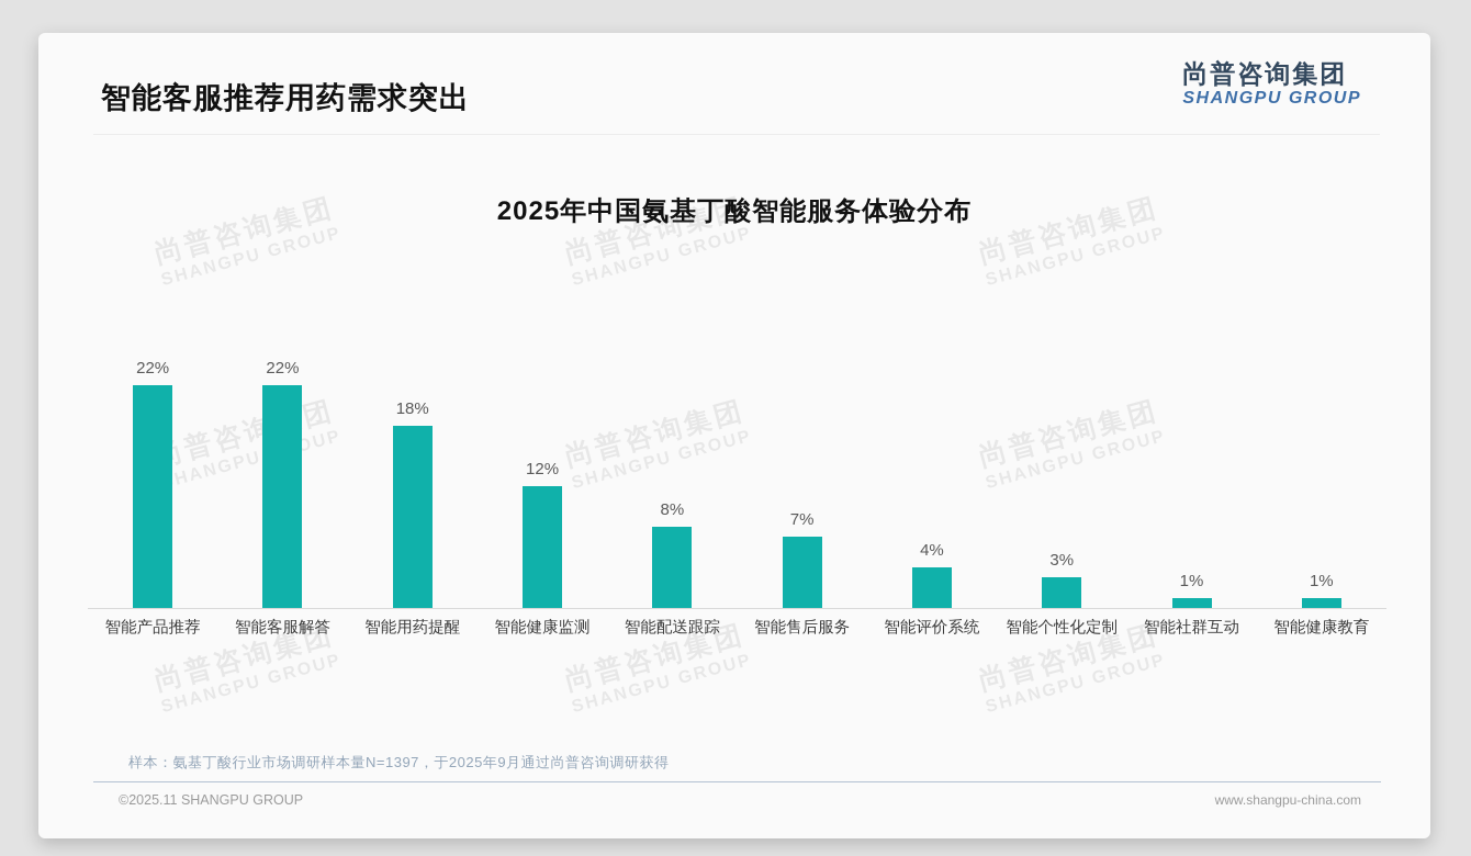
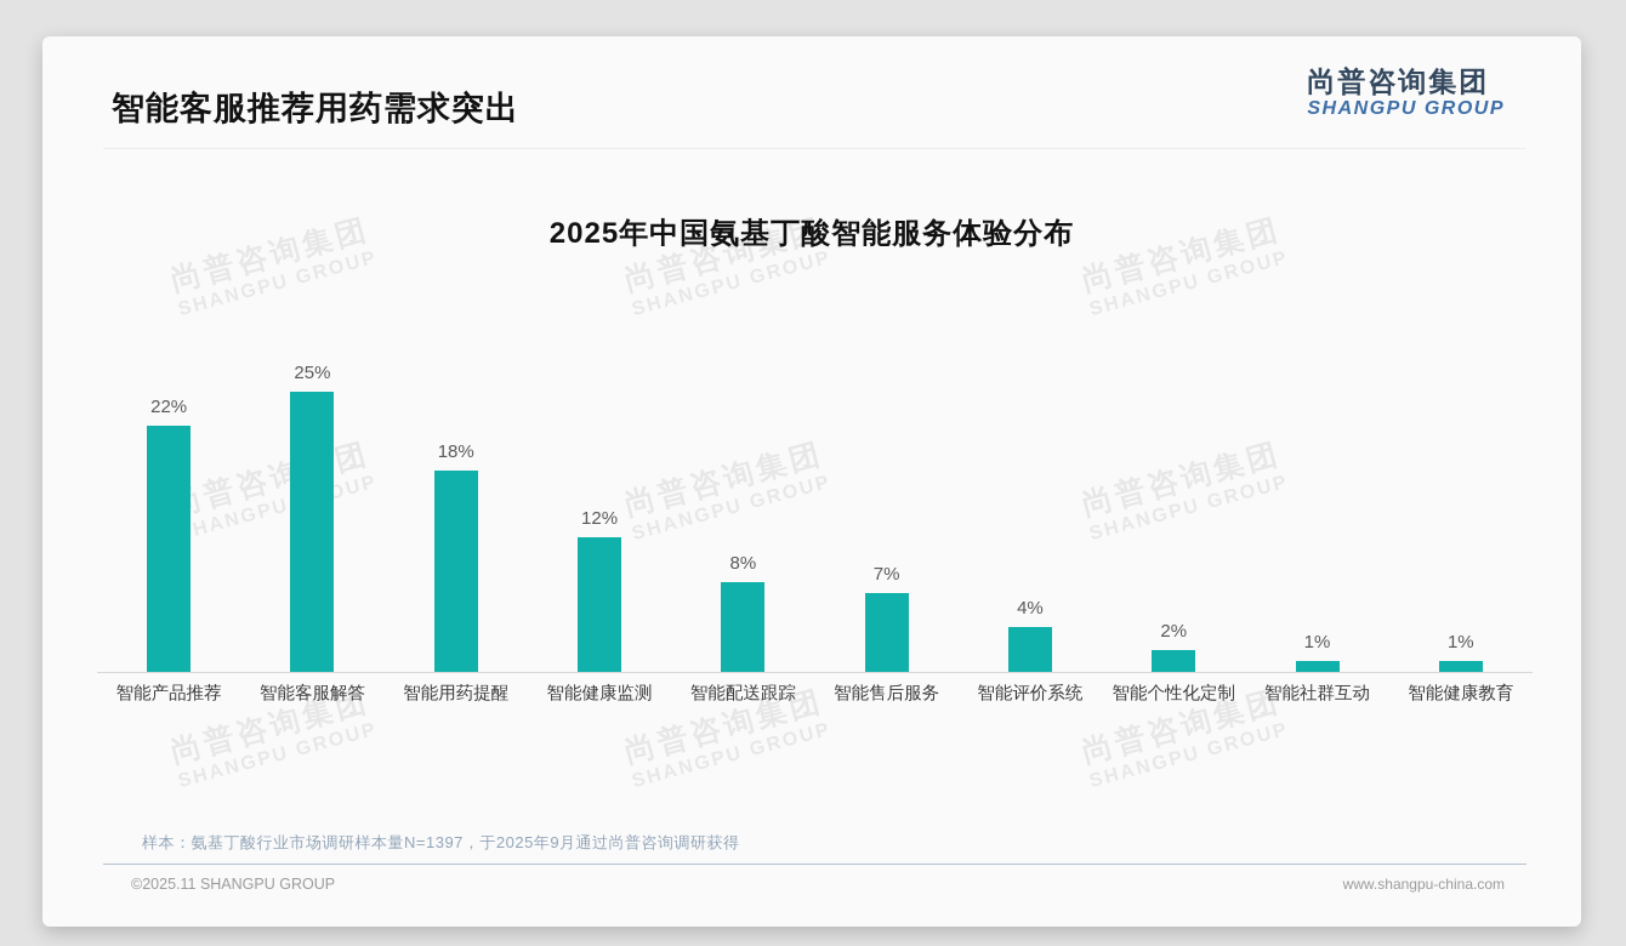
智能客服解答: 22% -> 25%
智能个性化定制: 3% -> 2%
